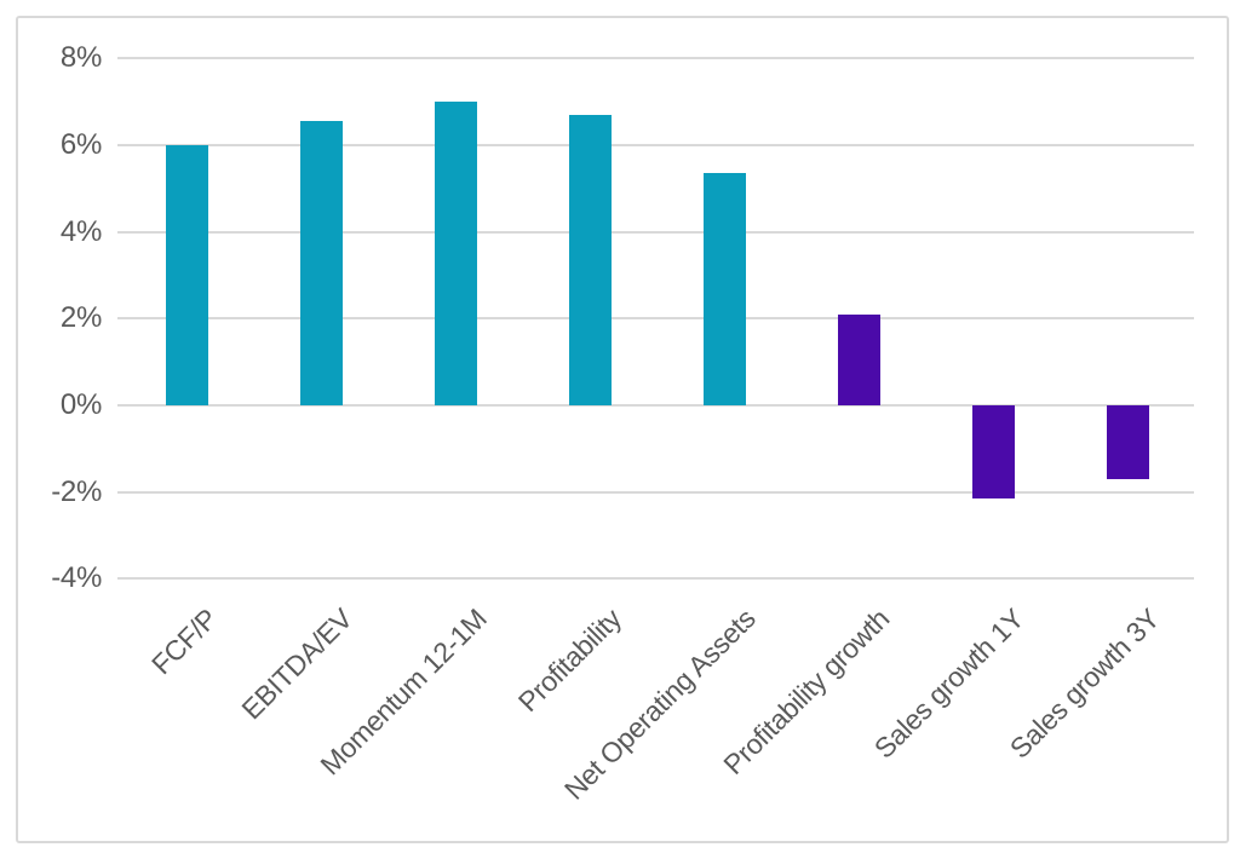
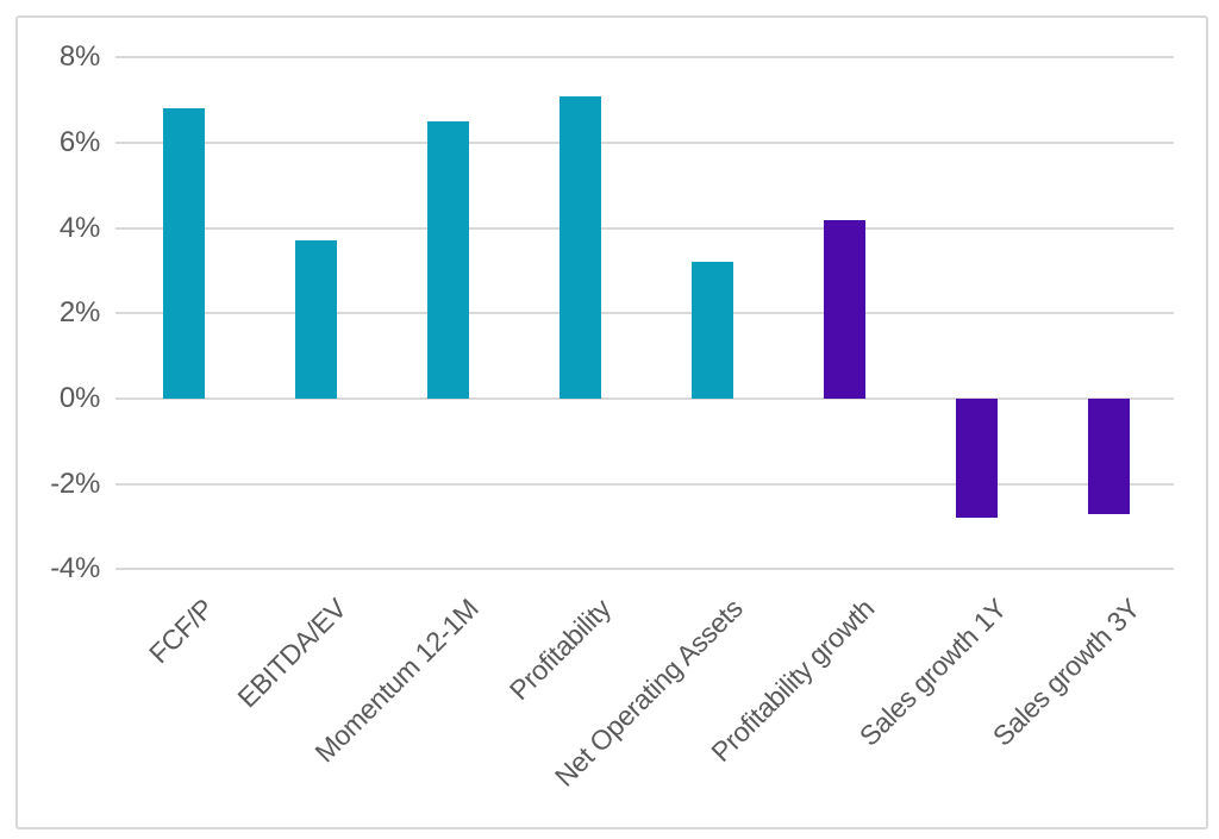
FCF/P: 6.0% -> 6.8%
EBITDA/EV: 6.5% -> 3.7%
Momentum 12-1M: 7.0% -> 6.5%
Profitability: 6.7% -> 7.1%
Net Operating Assets: 5.3% -> 3.2%
Profitability growth: 2.1% -> 4.2%
Sales growth 1Y: -2.1% -> -2.8%
Sales growth 3Y: -1.7% -> -2.7%
